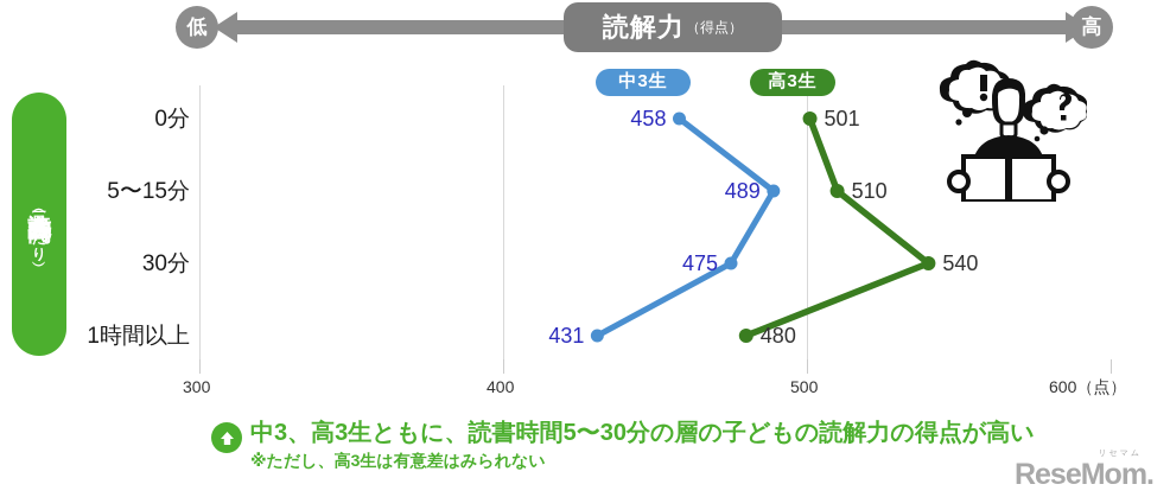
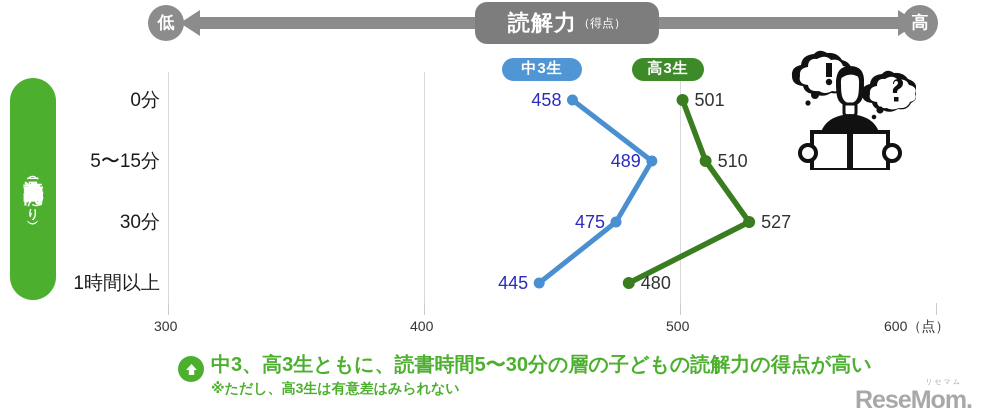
高3生/30分: 540 -> 527
中3生/1時間以上: 431 -> 445
